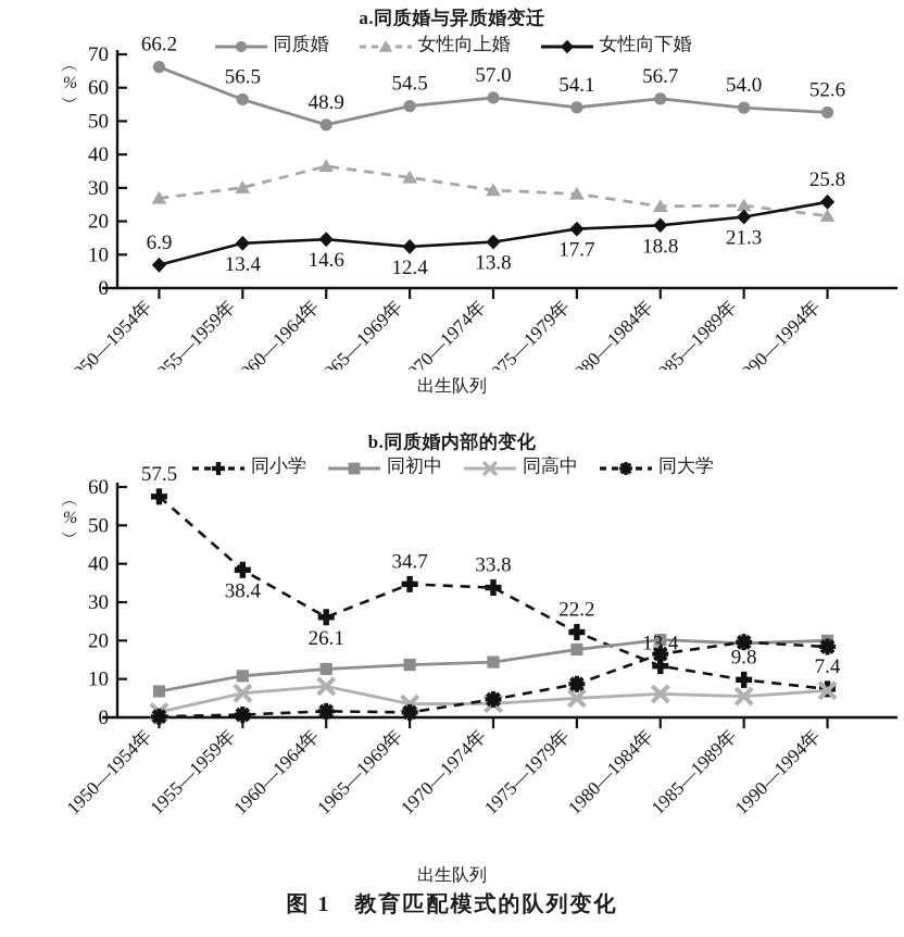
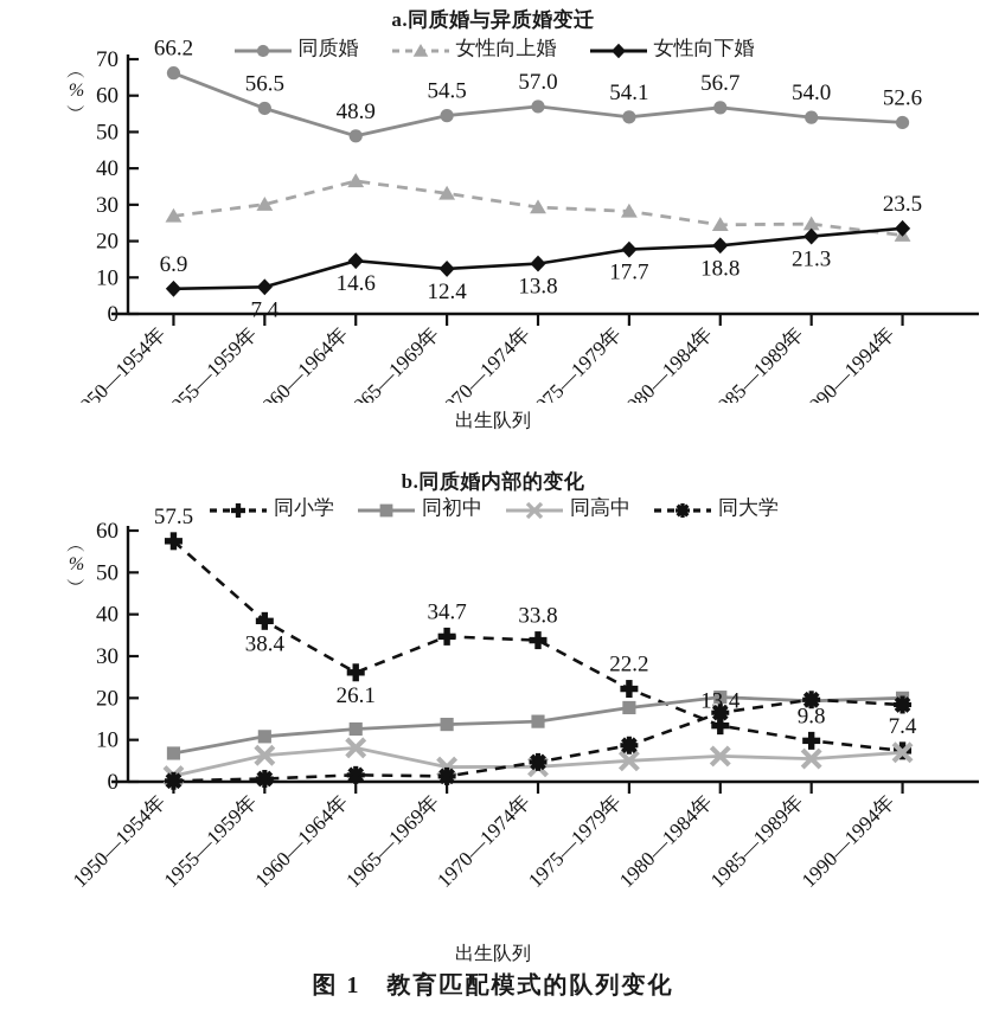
a.同质婚与异质婚变迁/女性向下婚/1955—1959年: 13.4 -> 7.4
a.同质婚与异质婚变迁/女性向下婚/1990—1994年: 25.8 -> 23.5
